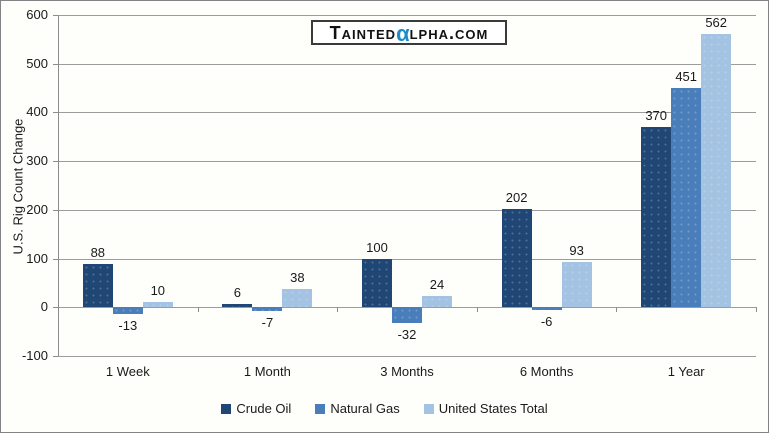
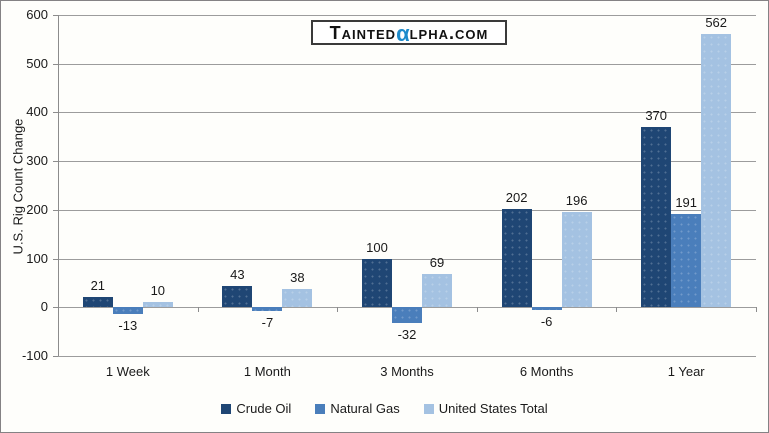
Crude Oil/1 Week: 88 -> 21
Crude Oil/1 Month: 6 -> 43
United States Total/3 Months: 24 -> 69
United States Total/6 Months: 93 -> 196
Natural Gas/1 Year: 451 -> 191
